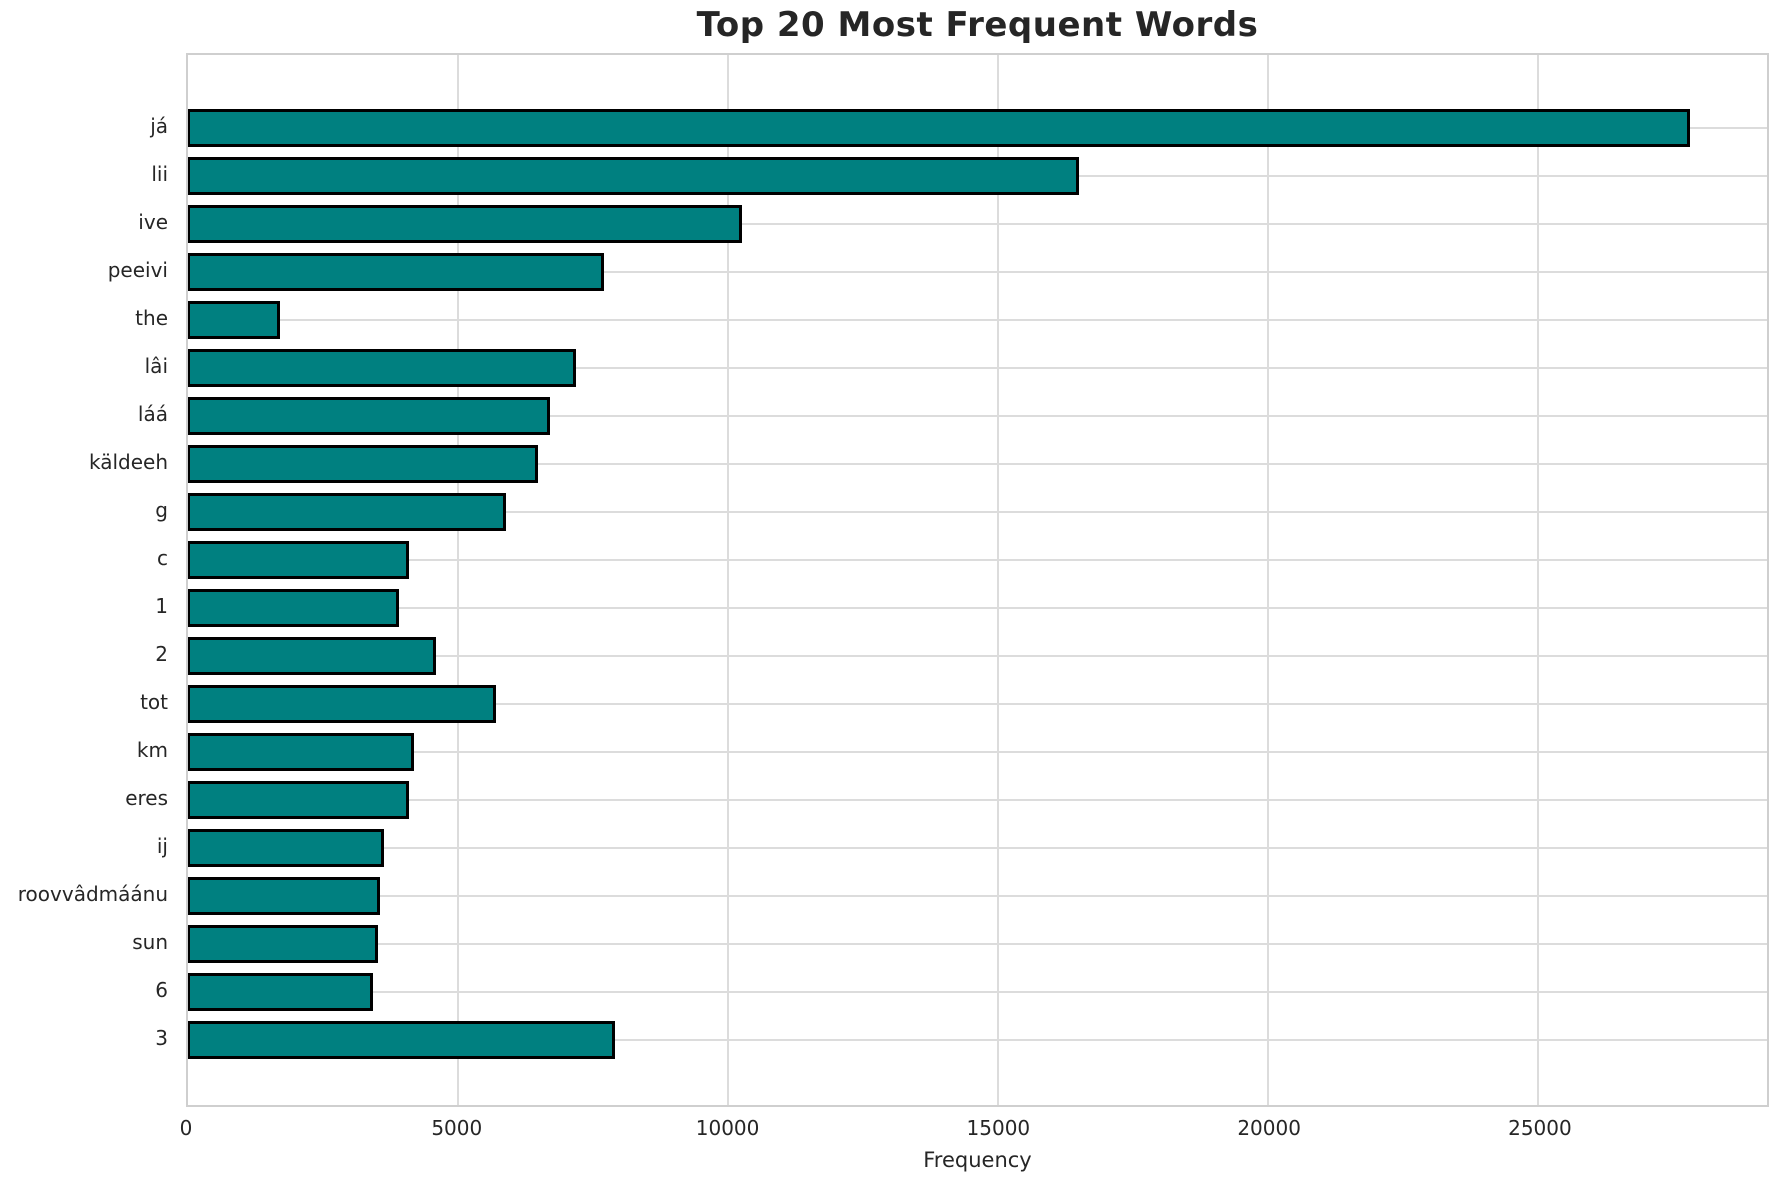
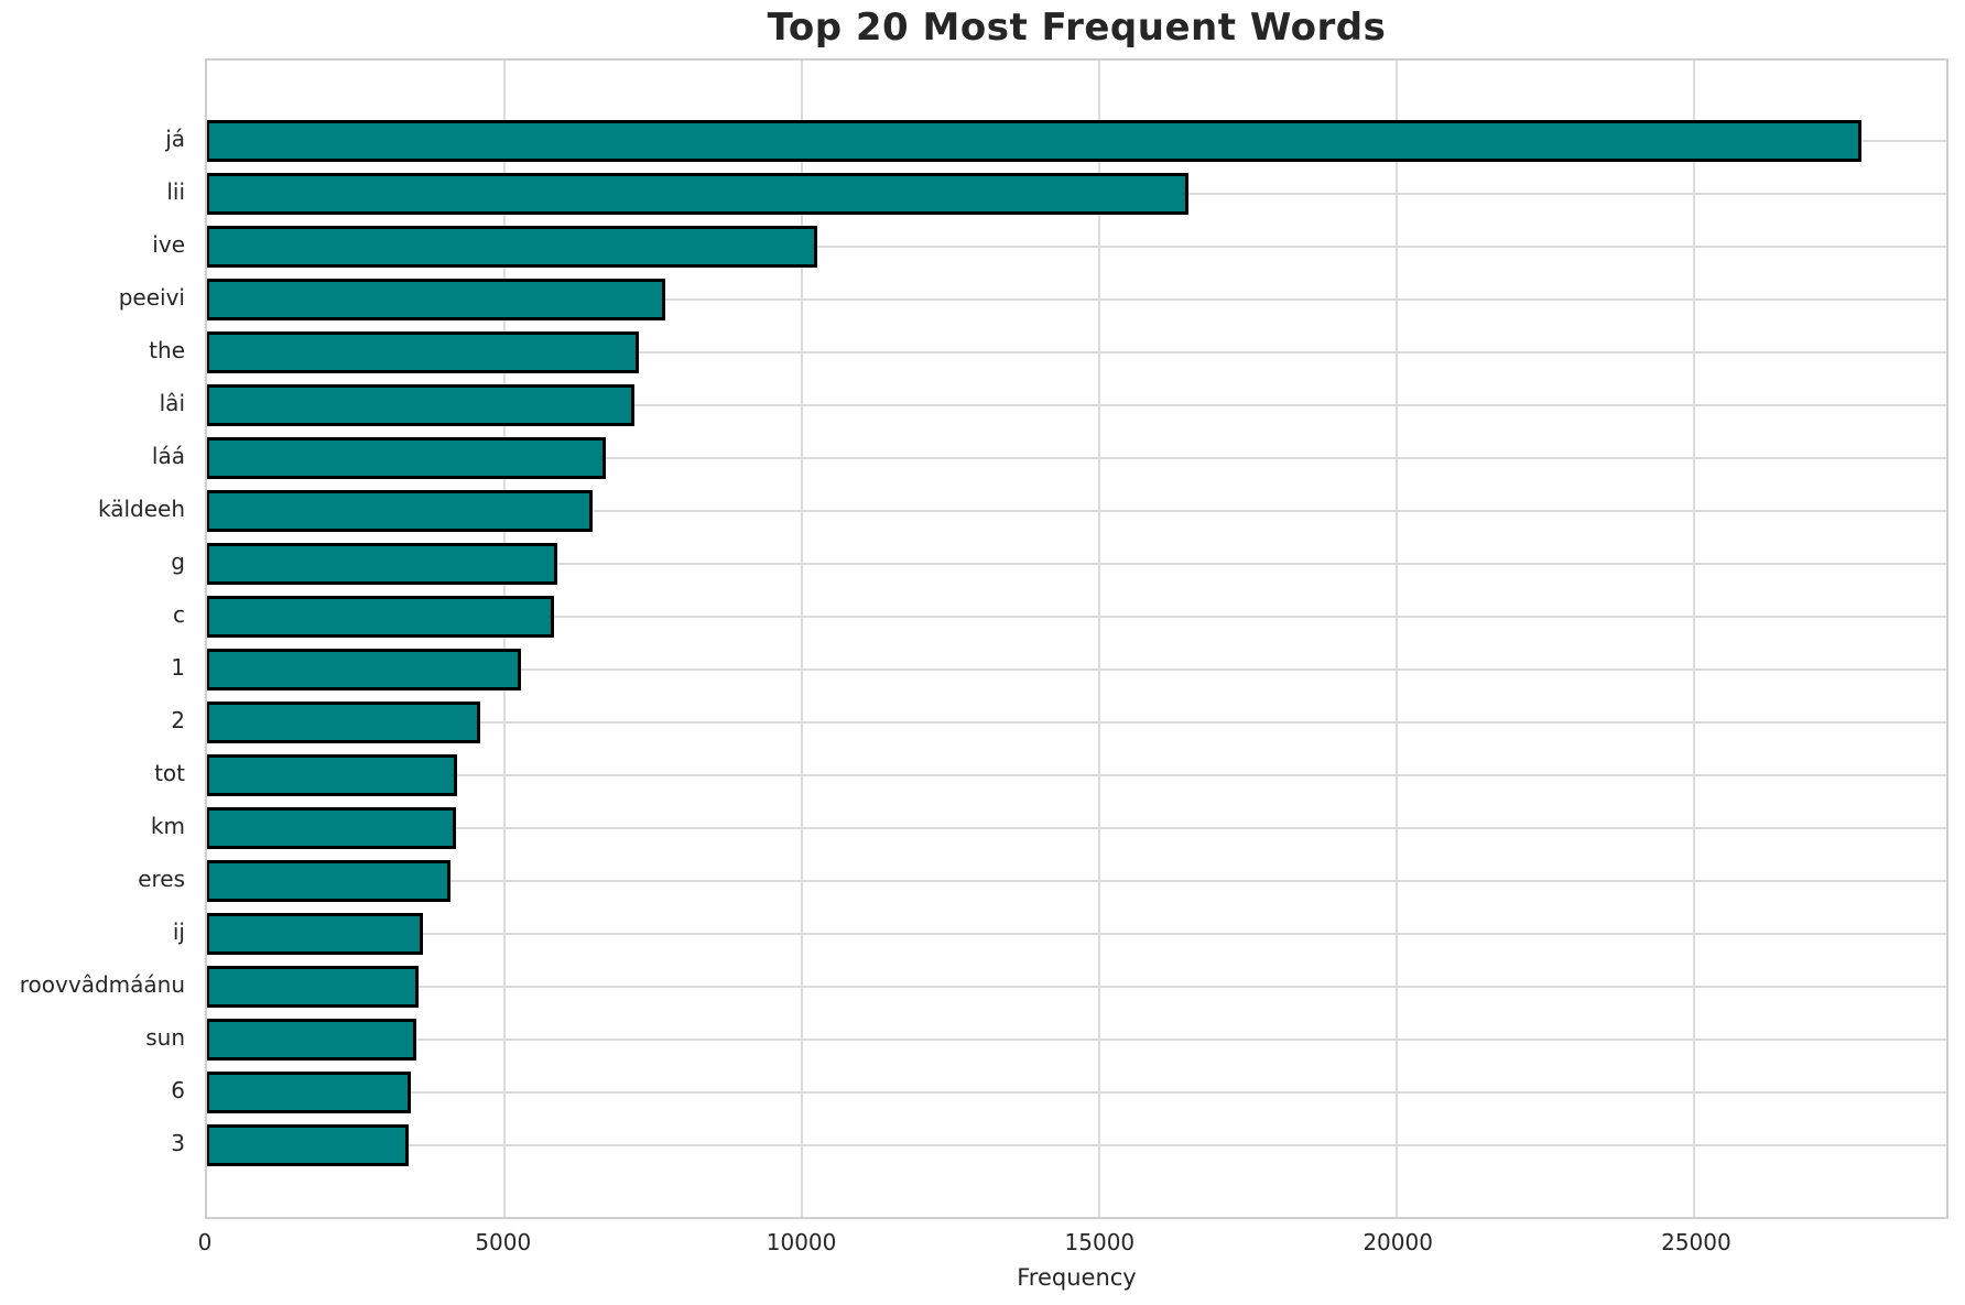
the: 1700 -> 7200
c: 4100 -> 5800
1: 3900 -> 5300
tot: 5700 -> 4200
3: 7900 -> 3400
